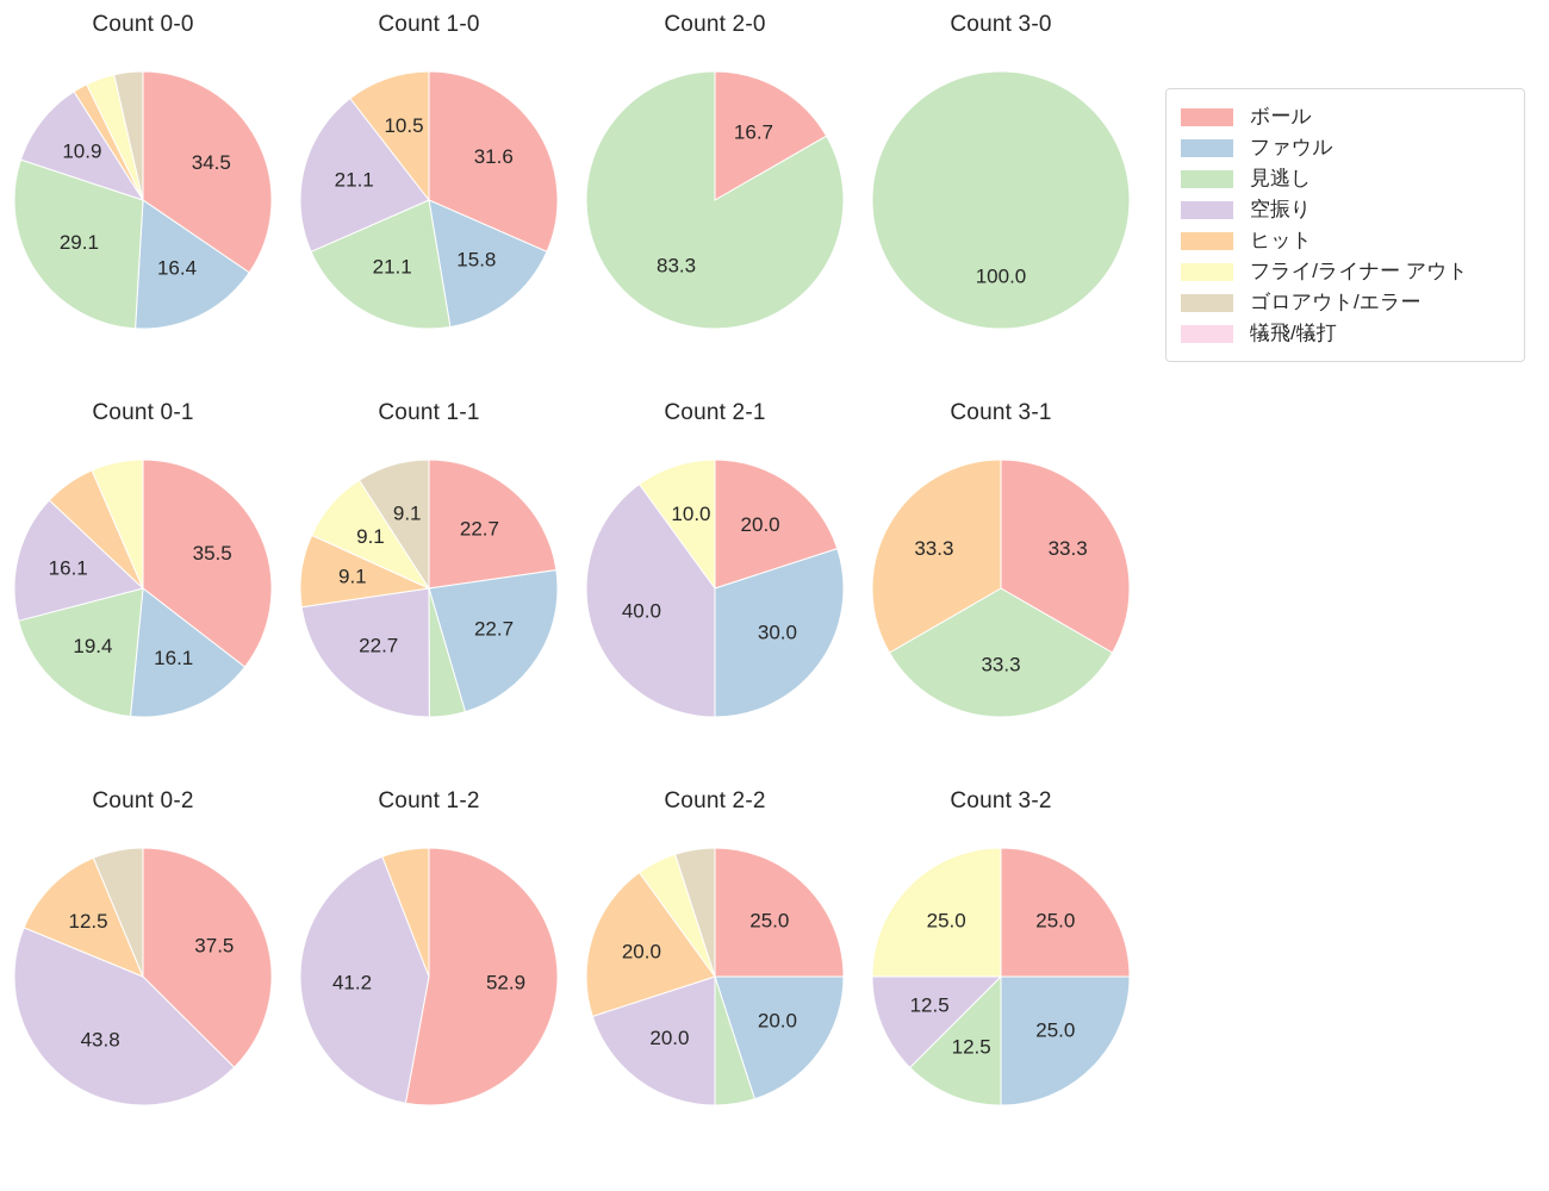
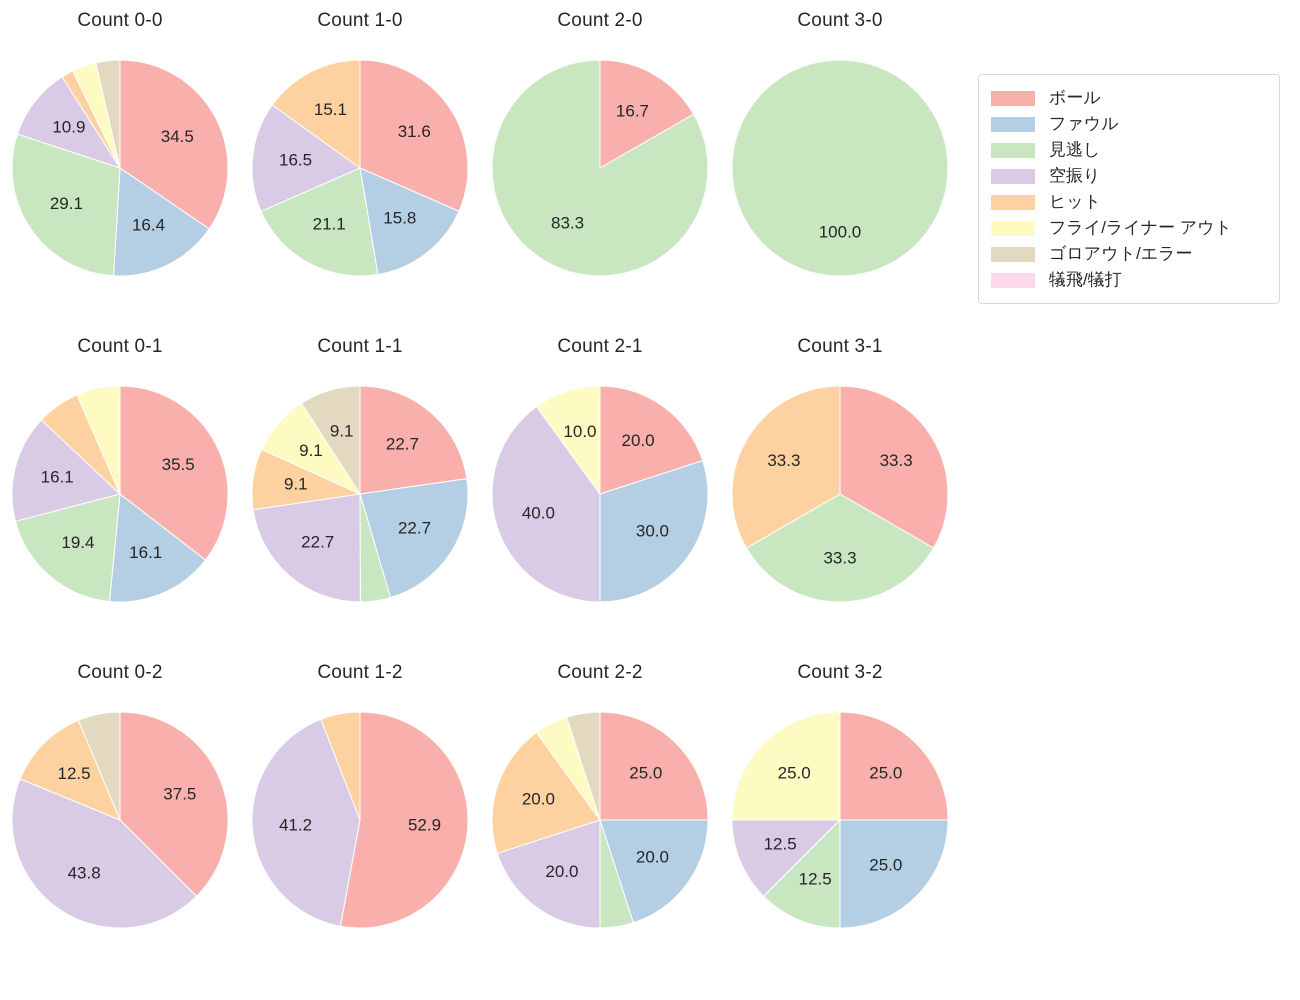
Count 1-0/空振り: 21.1 -> 16.5
Count 1-0/ヒット: 10.5 -> 15.1
